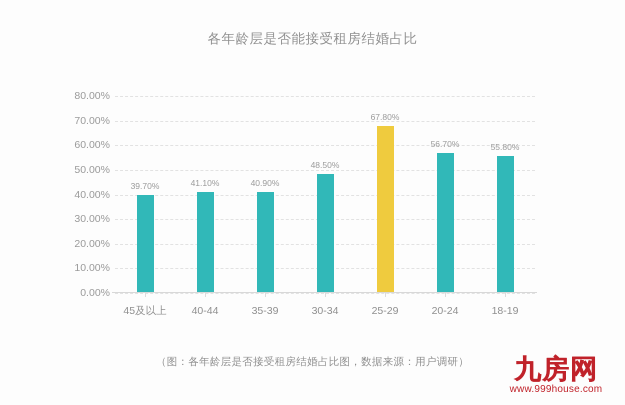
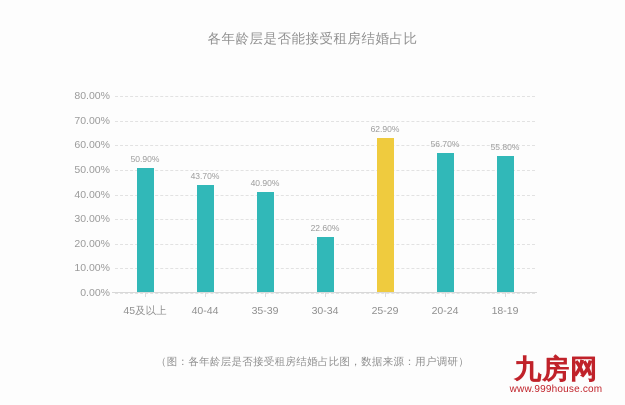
45及以上: 39.70% -> 50.90%
40-44: 41.10% -> 43.70%
30-34: 48.50% -> 22.60%
25-29: 67.80% -> 62.90%
